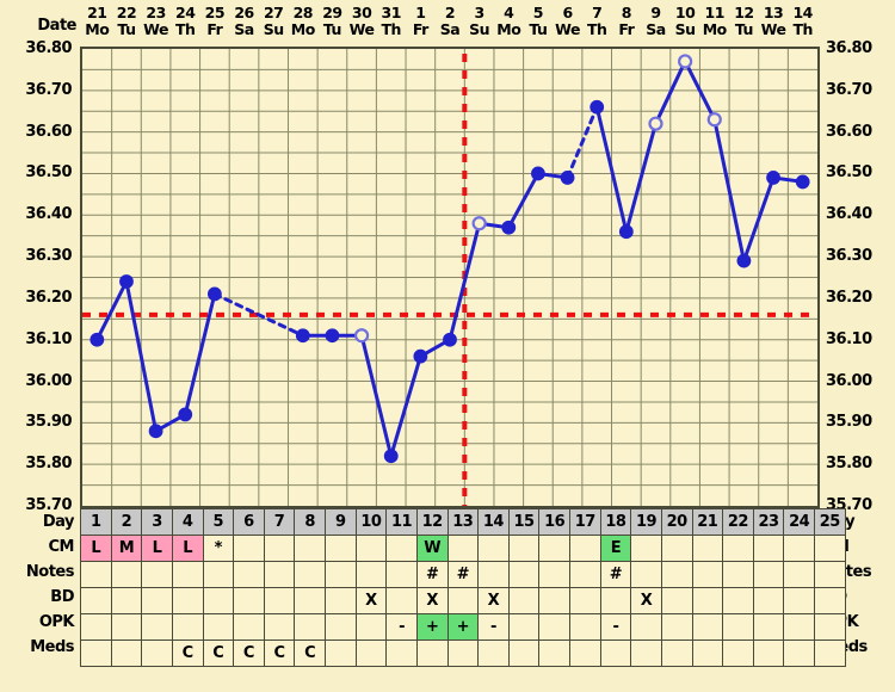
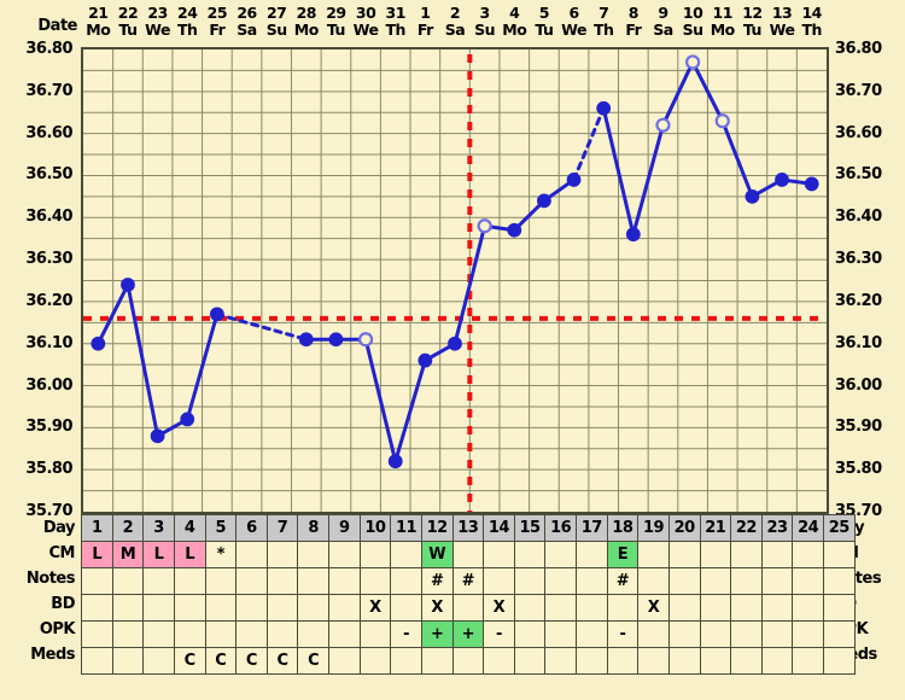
5: 36.21 -> 36.17
16: 36.50 -> 36.44
23: 36.29 -> 36.45
